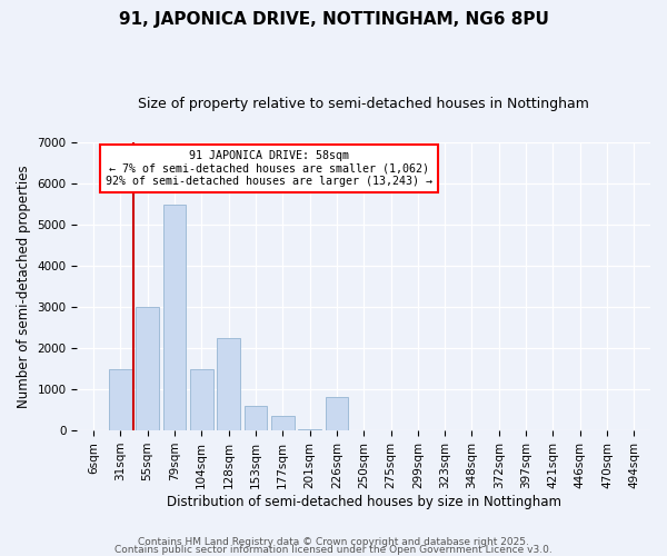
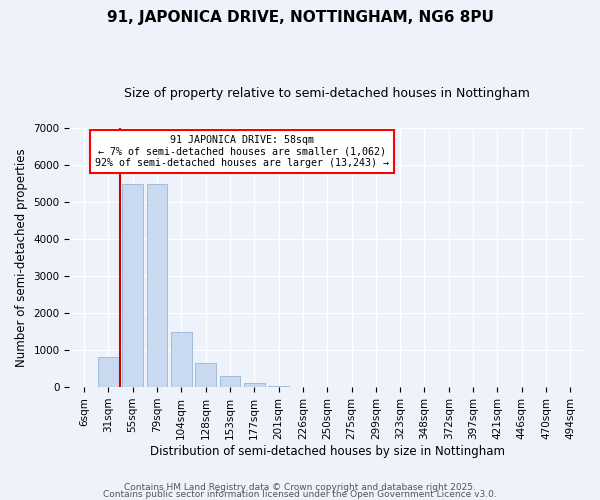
31sqm: 1500 -> 800
55sqm: 3000 -> 5500
128sqm: 2250 -> 650
153sqm: 600 -> 300
177sqm: 350 -> 120
226sqm: 800 -> 10
